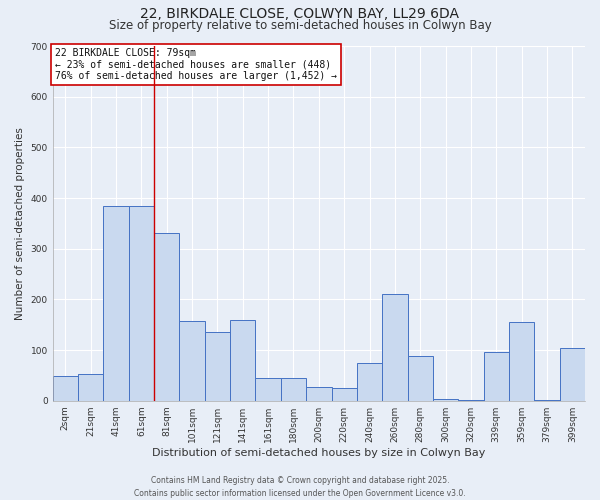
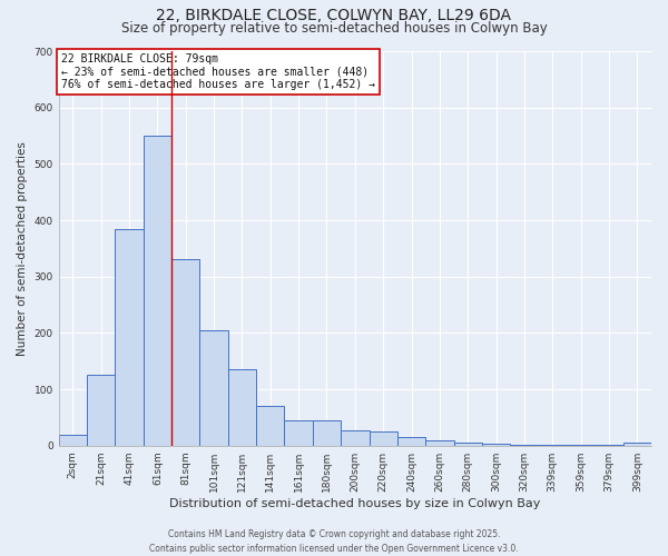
2sqm: 48 -> 20
21sqm: 52 -> 125
61sqm: 384 -> 550
101sqm: 158 -> 205
141sqm: 160 -> 70
240sqm: 74 -> 15
260sqm: 210 -> 10
280sqm: 88 -> 5
339sqm: 96 -> 2
359sqm: 156 -> 2
399sqm: 104 -> 5
